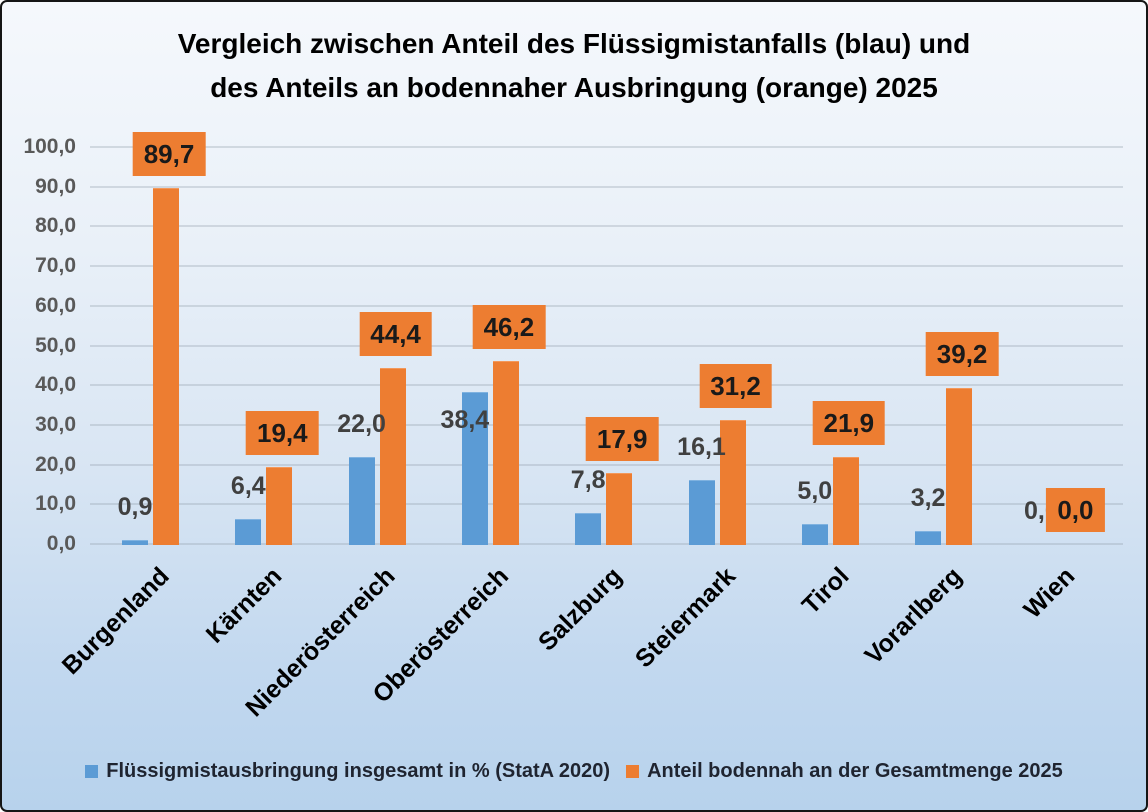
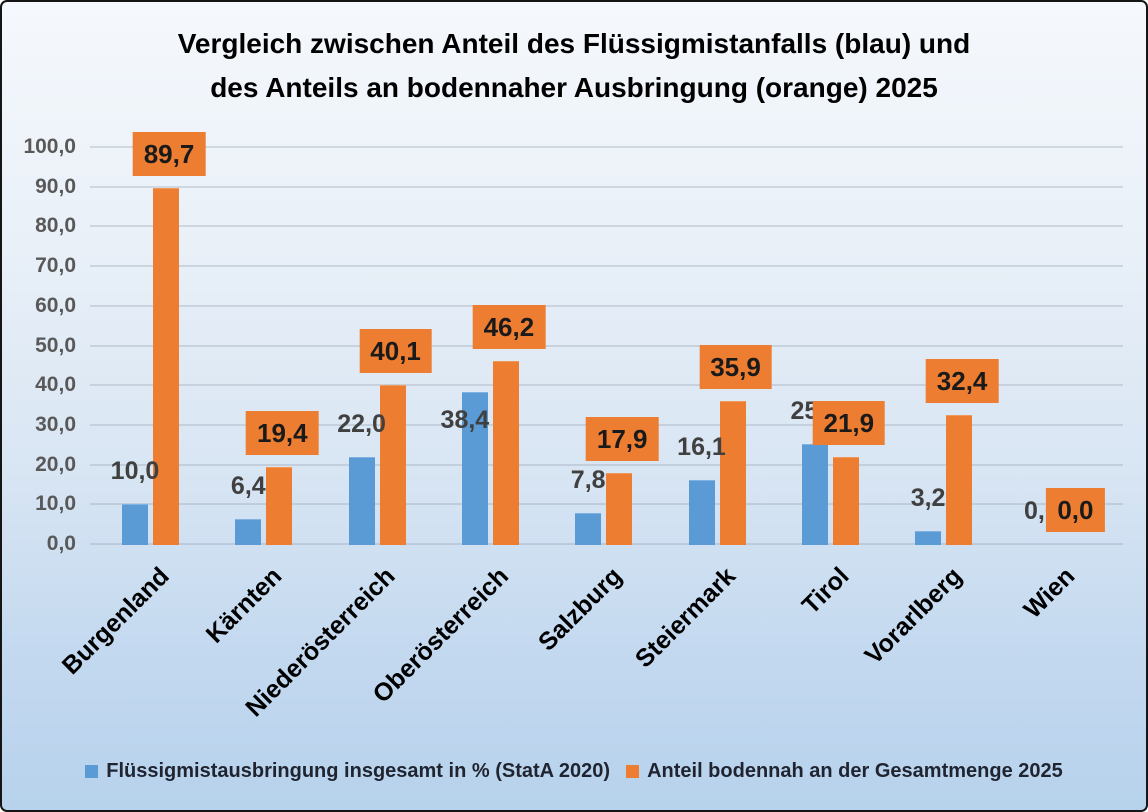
Flüssigmistausbringung insgesamt in % (StatA 2020)/Burgenland: 0,9 -> 10,0
Anteil bodennah an der Gesamtmenge 2025/Niederösterreich: 44,4 -> 40,1
Anteil bodennah an der Gesamtmenge 2025/Steiermark: 31,2 -> 35,9
Flüssigmistausbringung insgesamt in % (StatA 2020)/Tirol: 5,0 -> 25,3
Anteil bodennah an der Gesamtmenge 2025/Vorarlberg: 39,2 -> 32,4
